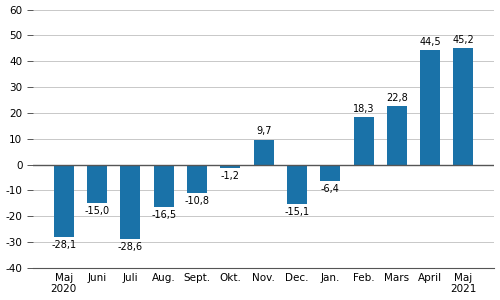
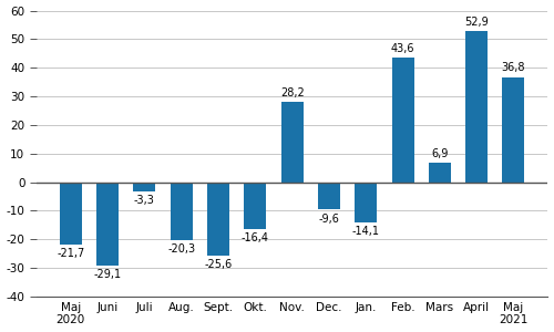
Maj 2020: -28,1 -> -21,7
Juni: -15,0 -> -29,1
Juli: -28,6 -> -3,3
Aug.: -16,5 -> -20,3
Sept.: -10,8 -> -25,6
Okt.: -1,2 -> -16,4
Nov.: 9,7 -> 28,2
Dec.: -15,1 -> -9,6
Jan.: -6,4 -> -14,1
Feb.: 18,3 -> 43,6
Mars: 22,8 -> 6,9
April: 44,5 -> 52,9
Maj 2021: 45,2 -> 36,8
